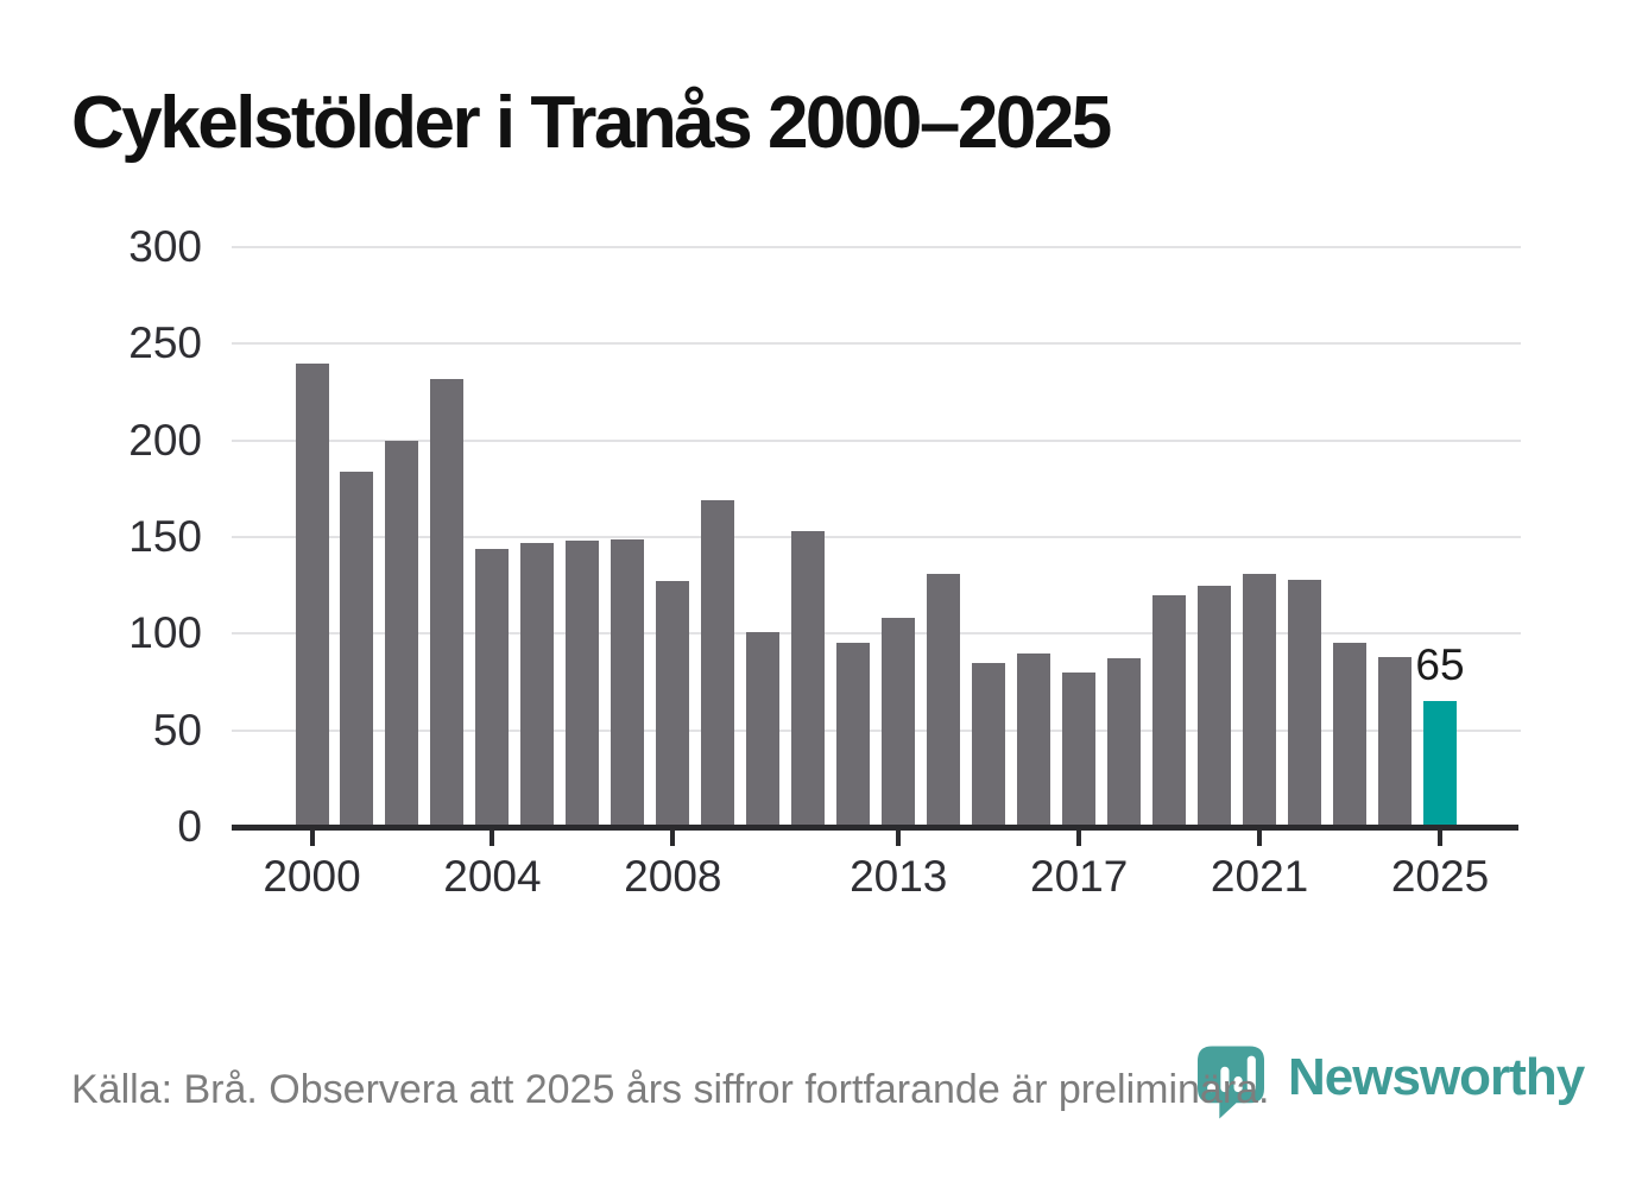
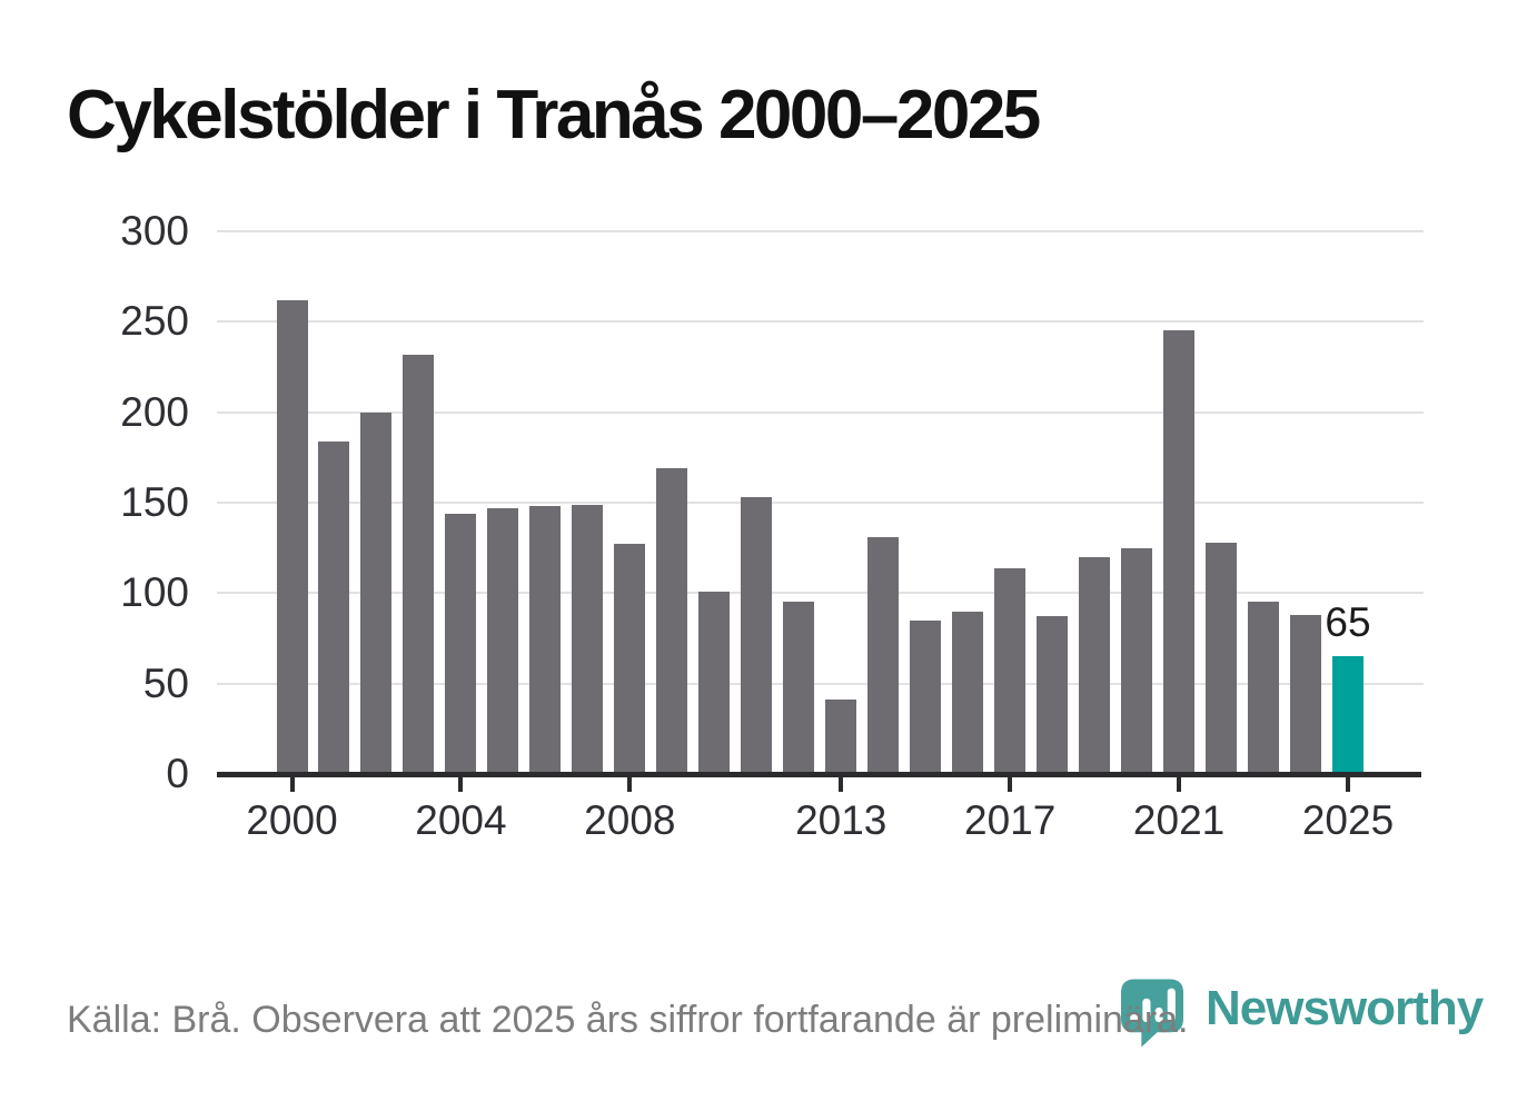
2000: 240 -> 262
2013: 108 -> 41
2017: 80 -> 114
2021: 131 -> 245
